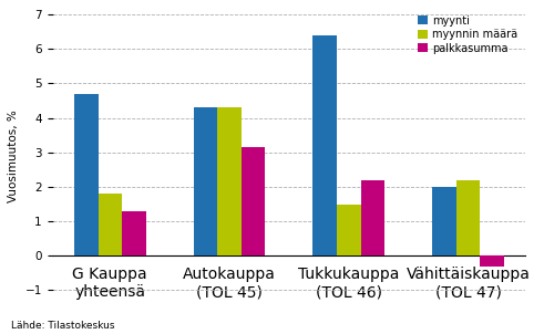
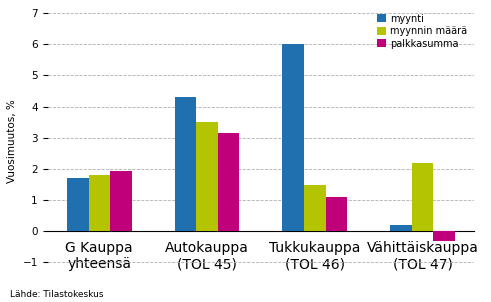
myynti/G Kauppa yhteensä: 4.7 -> 1.7
palkkasumma/G Kauppa yhteensä: 1.30 -> 1.95
myynnin määrä/Autokauppa (TOL 45): 4.3 -> 3.5
myynti/Tukkukauppa (TOL 46): 6.4 -> 6.0
palkkasumma/Tukkukauppa (TOL 46): 2.20 -> 1.10
myynti/Vähittäiskauppa (TOL 47): 2.0 -> 0.2
